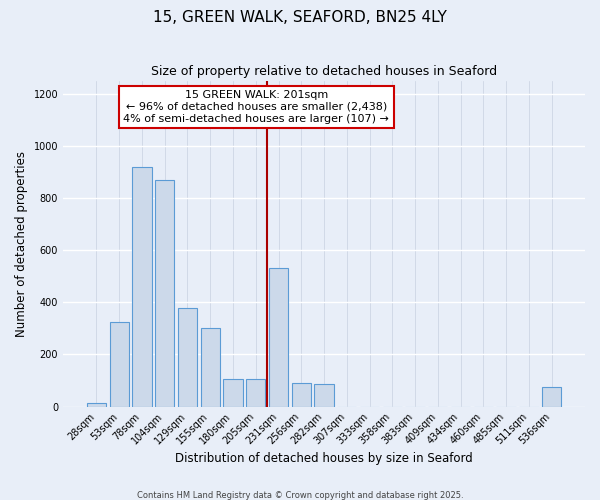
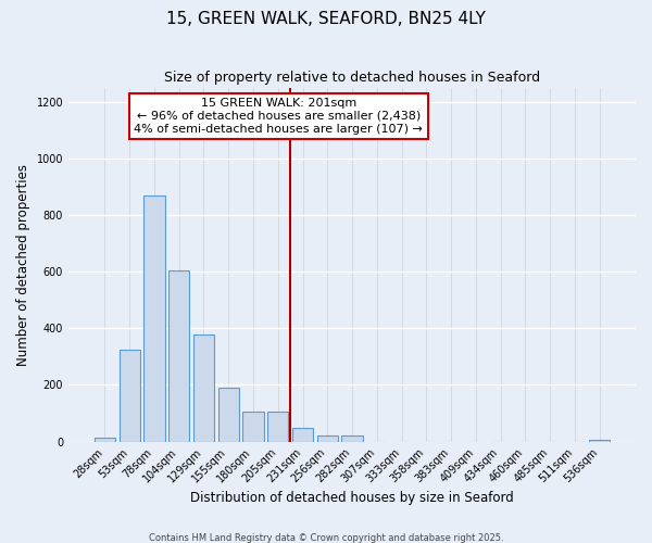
78sqm: 920 -> 870
104sqm: 870 -> 605
155sqm: 300 -> 190
231sqm: 530 -> 47
256sqm: 90 -> 22
282sqm: 85 -> 20
536sqm: 75 -> 5
